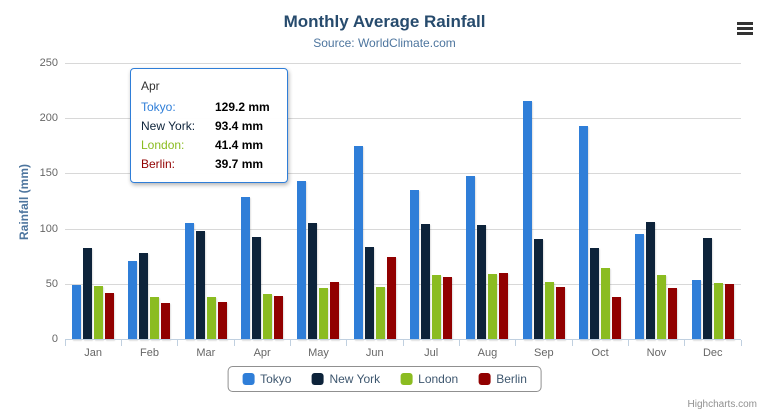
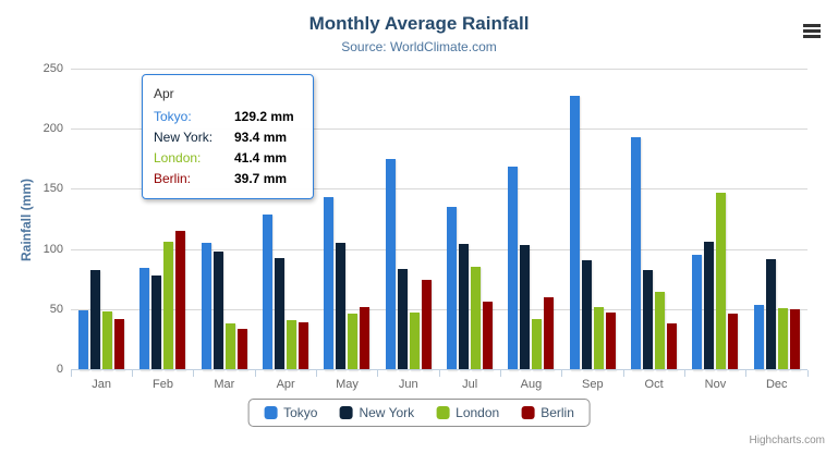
Tokyo/Feb: 72 -> 85
London/Feb: 39 -> 107
Berlin/Feb: 33 -> 116
London/Jul: 59 -> 86
Tokyo/Aug: 148 -> 169
London/Aug: 60 -> 43
Tokyo/Sep: 216 -> 228
London/Nov: 59 -> 148
